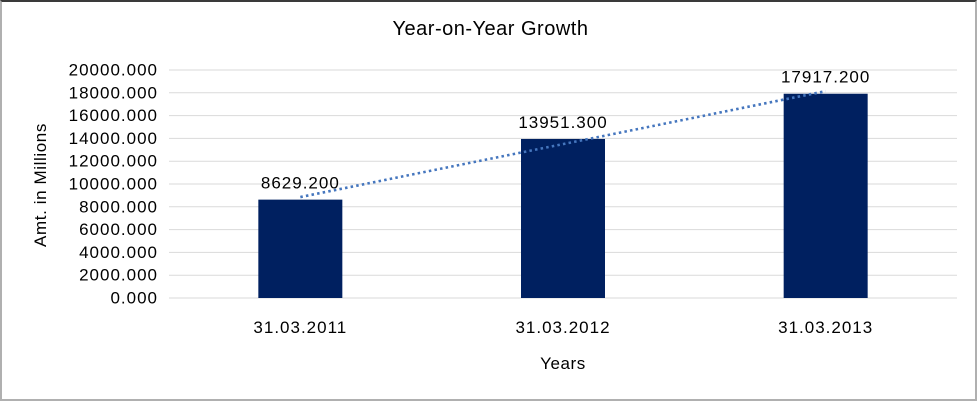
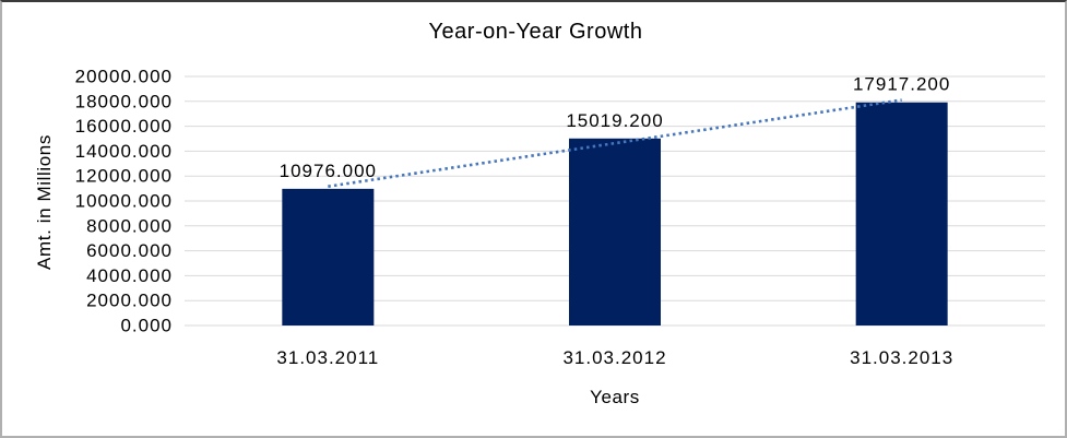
31.03.2011: 8629.200 -> 10976.000
31.03.2012: 13951.300 -> 15019.200
